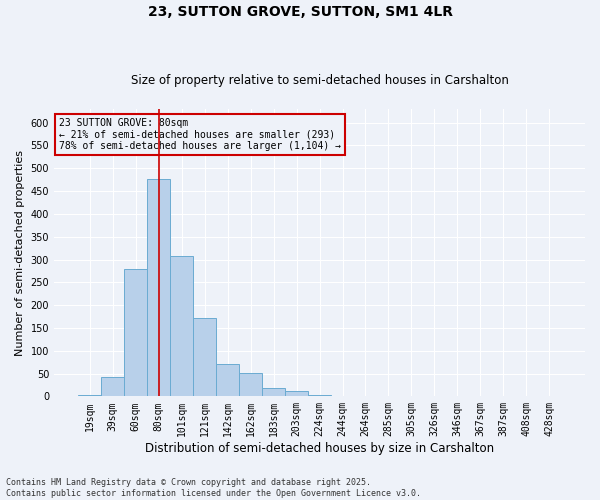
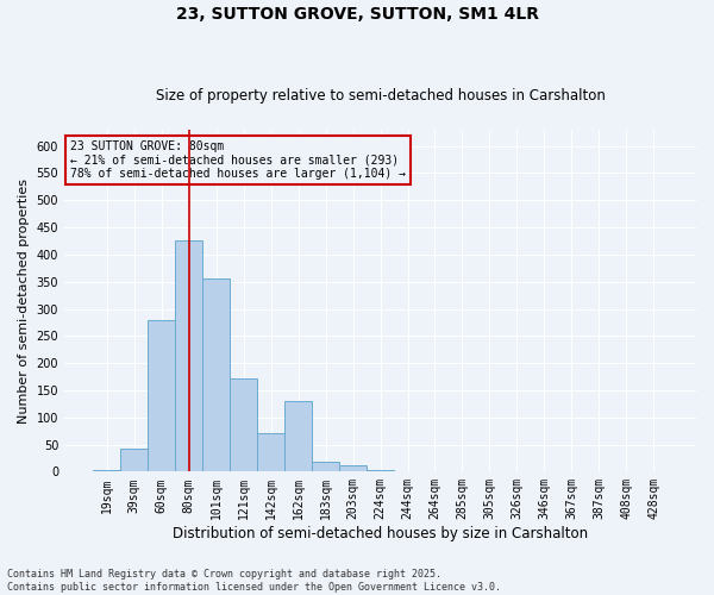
80sqm: 476 -> 425
101sqm: 308 -> 355
162sqm: 51 -> 130
